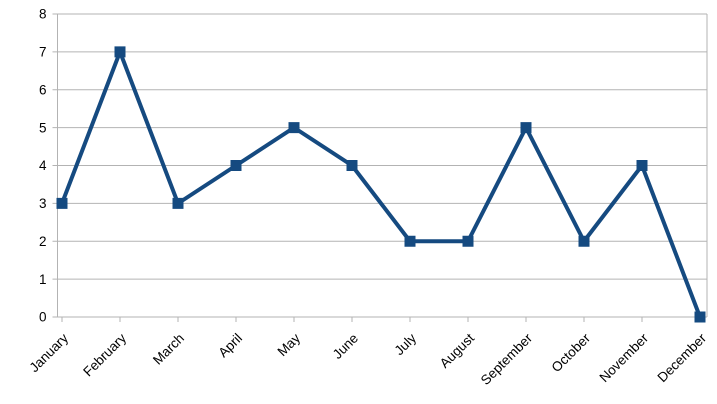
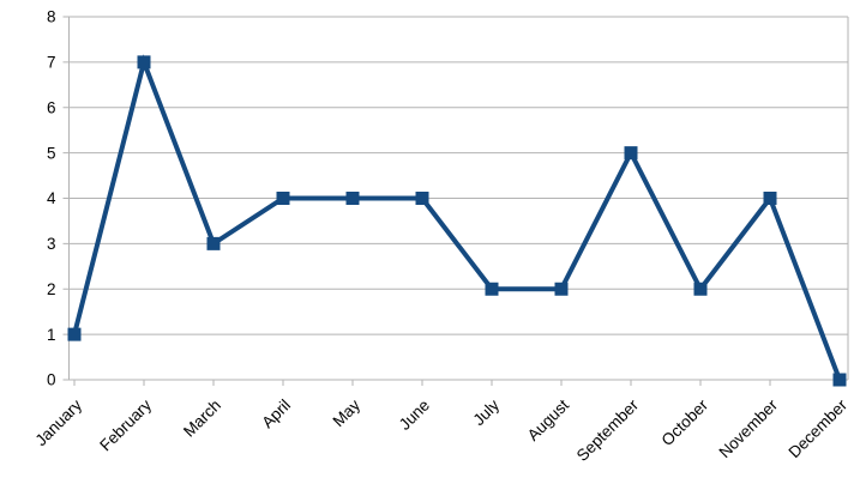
January: 3 -> 1
May: 5 -> 4
